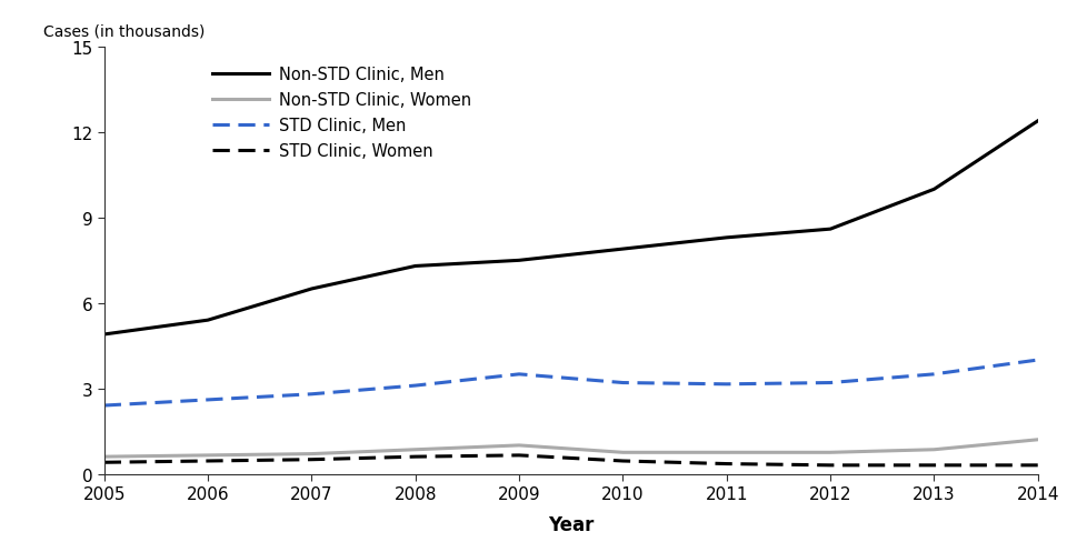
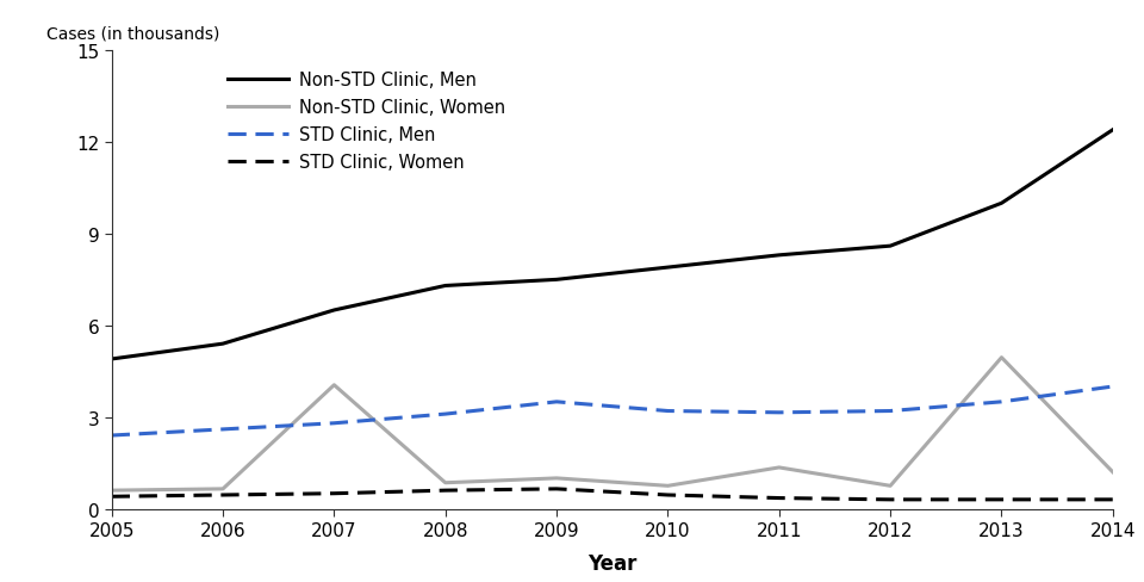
Non-STD Clinic, Women/2007: 0.70 -> 4.05
Non-STD Clinic, Women/2011: 0.75 -> 1.35
Non-STD Clinic, Women/2013: 0.85 -> 4.95
